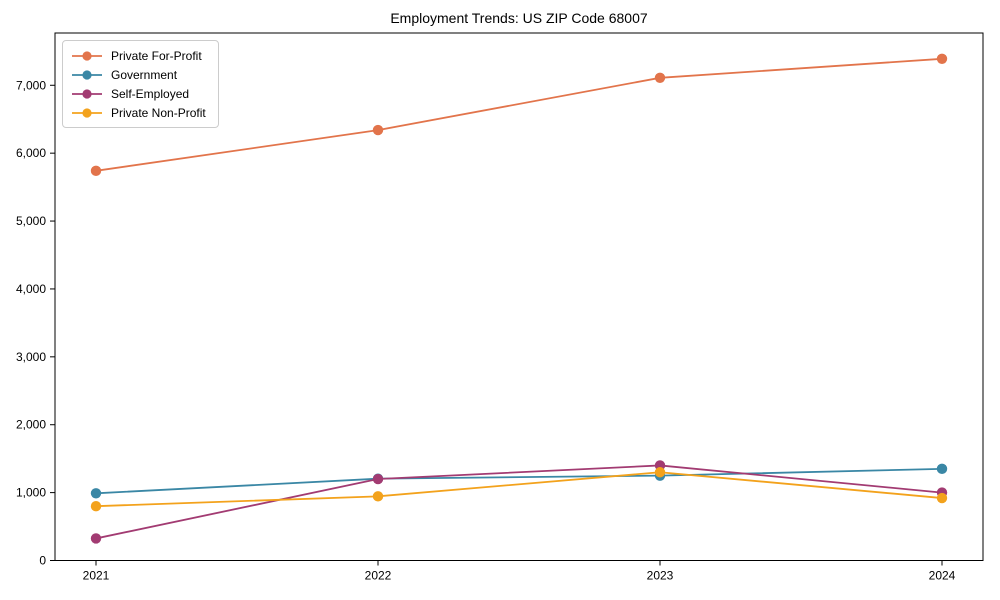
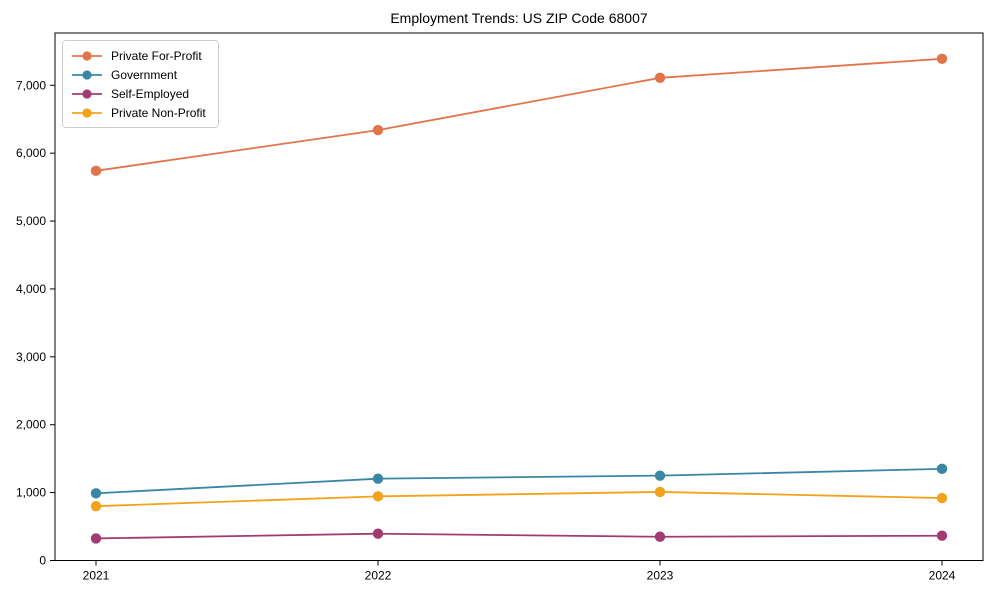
Self-Employed/2022: 1200 -> 400
Self-Employed/2023: 1400 -> 400
Private Non-Profit/2023: 1300 -> 1000
Self-Employed/2024: 1000 -> 400
